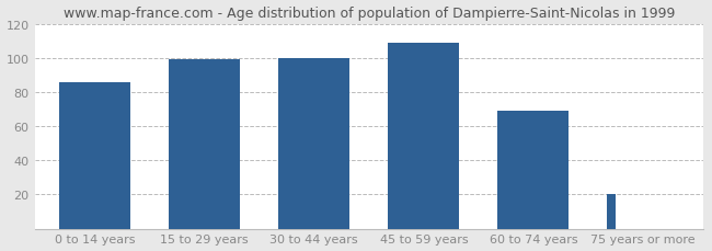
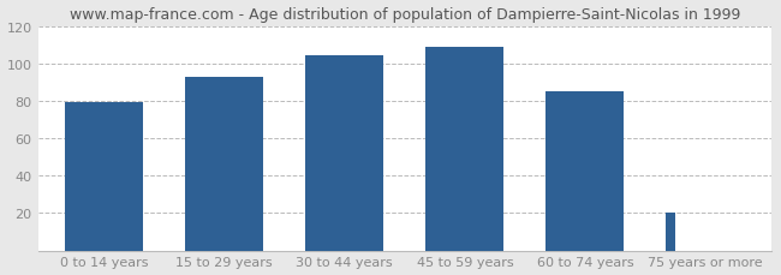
0 to 14 years: 86 -> 79
15 to 29 years: 99 -> 93
30 to 44 years: 100 -> 104
60 to 74 years: 69 -> 85
